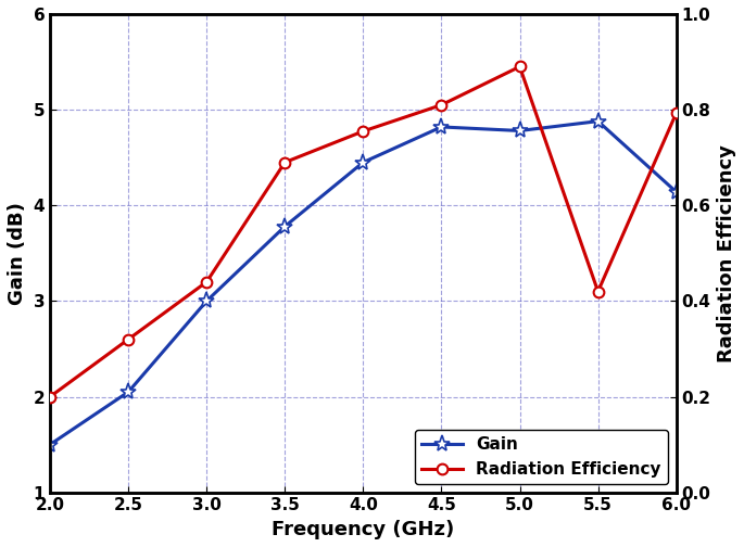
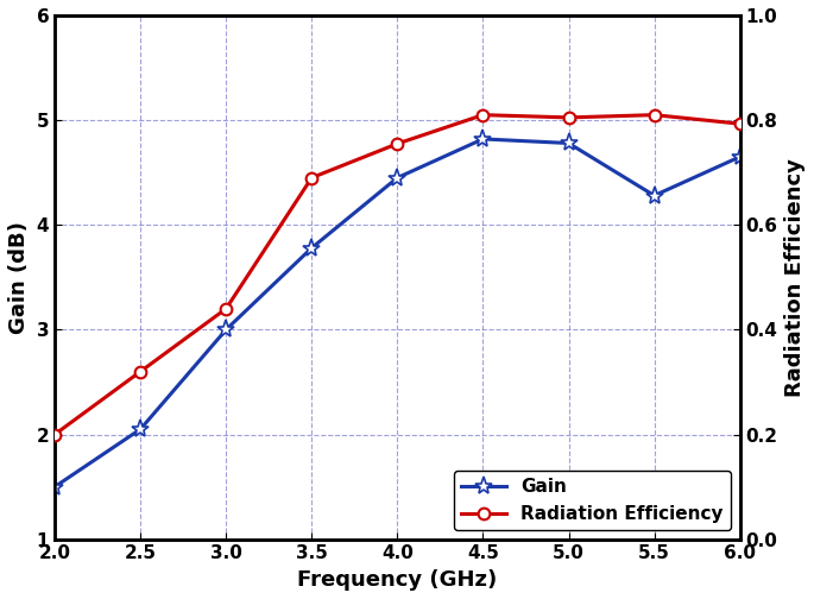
Radiation Efficiency/5.0: 0.890 -> 0.805
Gain/5.5: 4.88 -> 4.28
Radiation Efficiency/5.5: 0.420 -> 0.810
Gain/6.0: 4.14 -> 4.65
